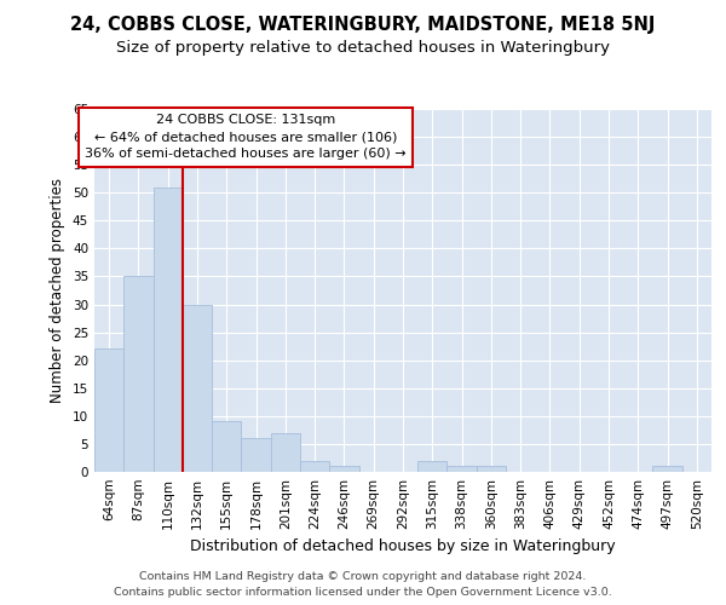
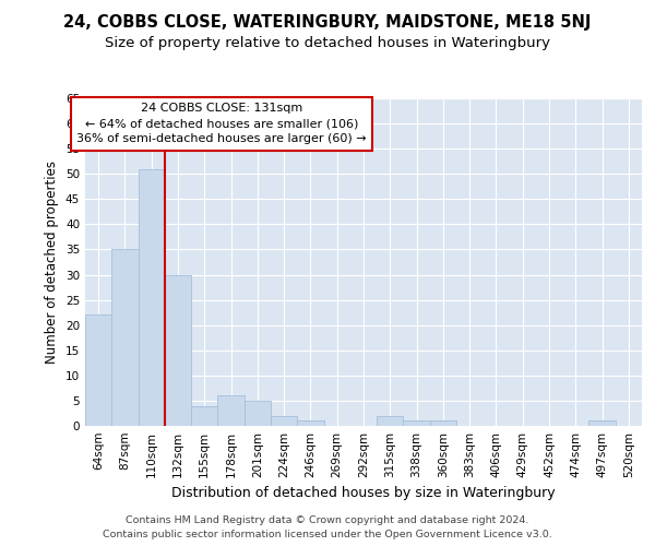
155sqm: 9 -> 4
201sqm: 7 -> 5
